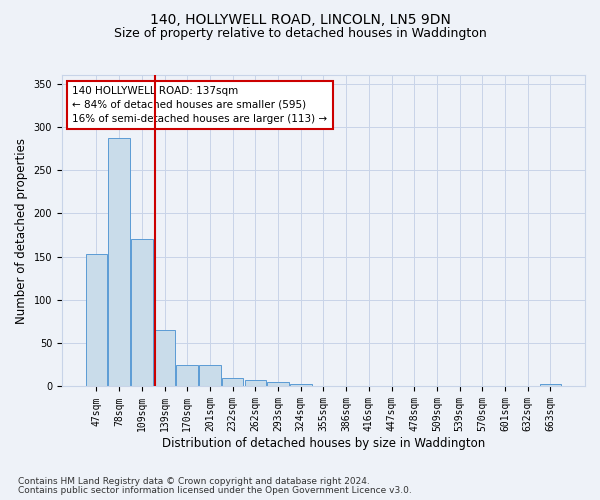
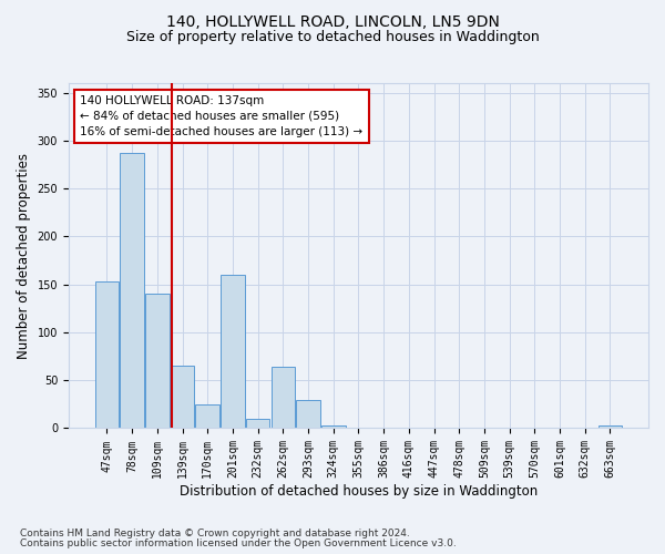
109sqm: 170 -> 140
201sqm: 25 -> 160
262sqm: 8 -> 64
293sqm: 5 -> 30
